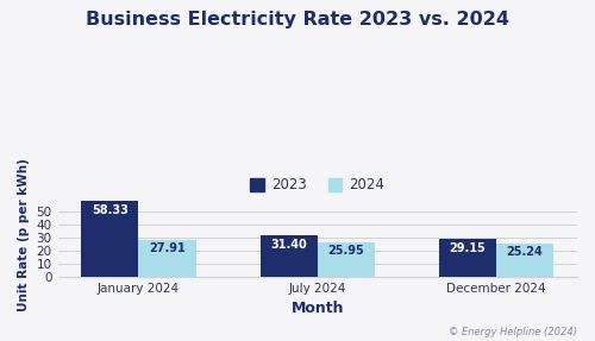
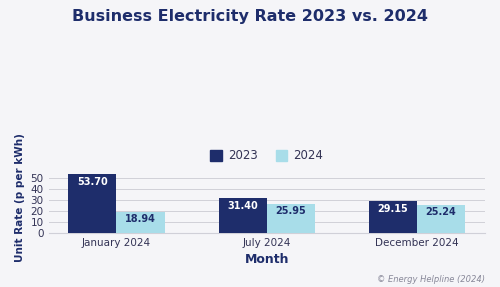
2023/January 2024: 58.33 -> 53.70
2024/January 2024: 27.91 -> 18.94
